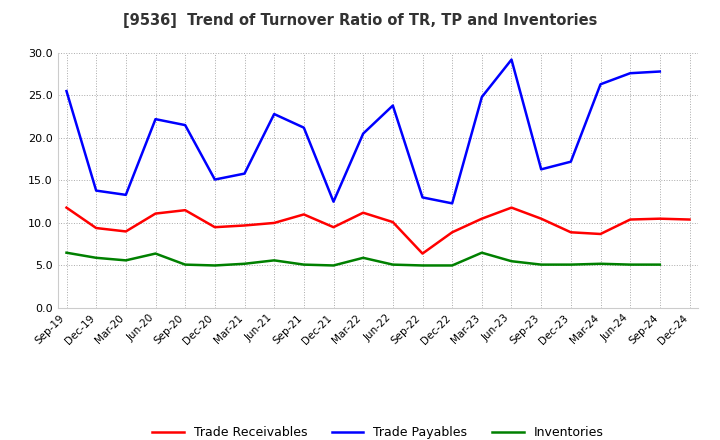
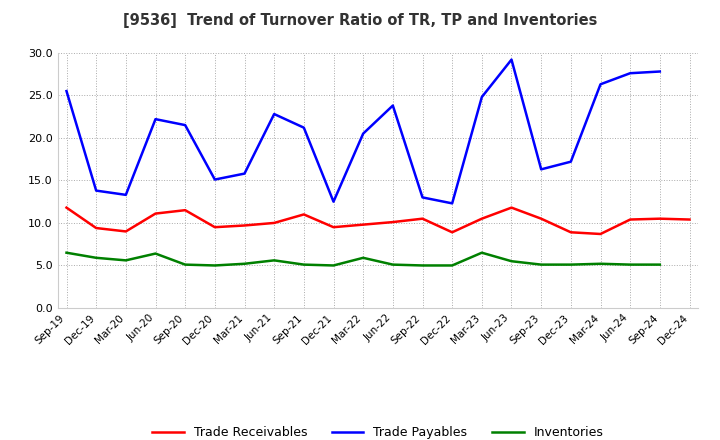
Trade Receivables/Mar-22: 11.2 -> 9.8
Trade Receivables/Sep-22: 6.4 -> 10.5
